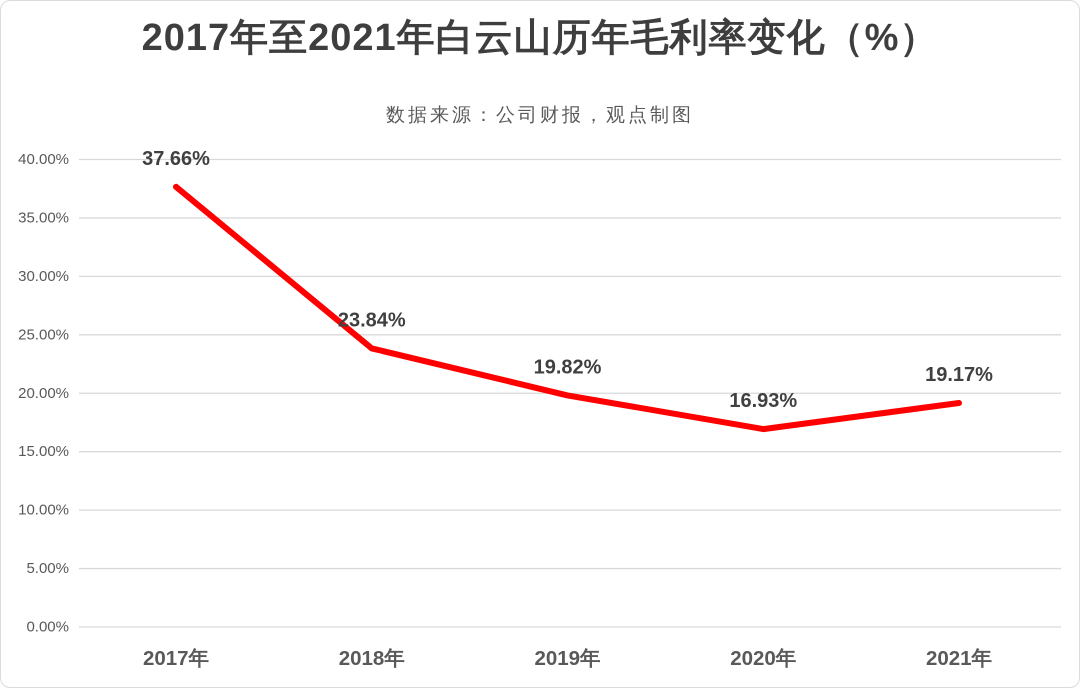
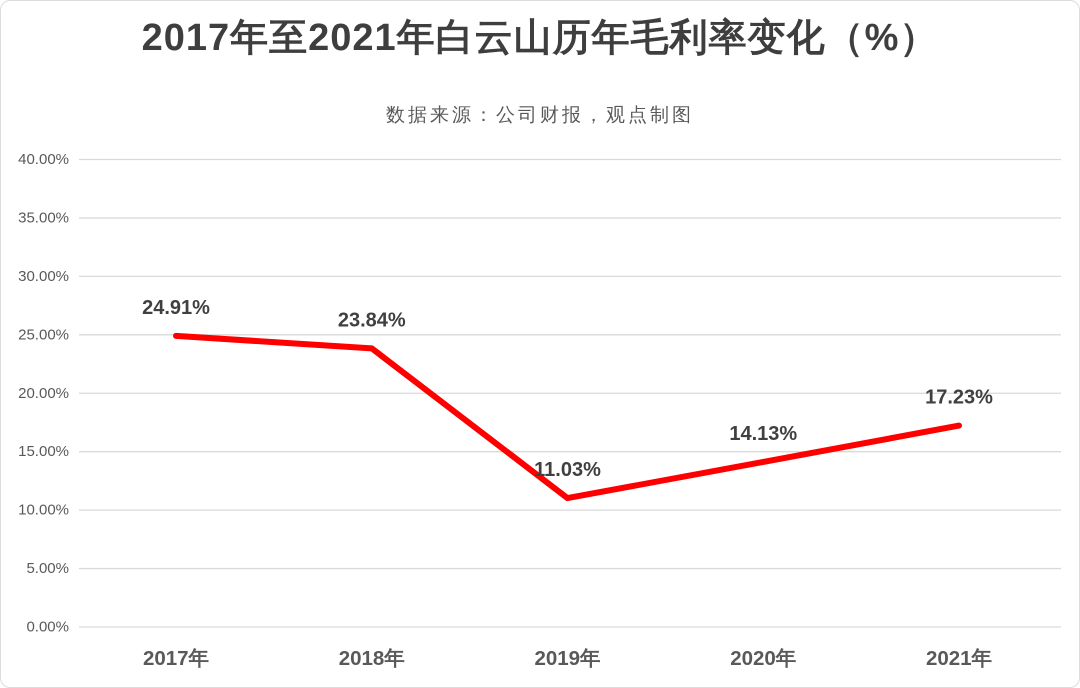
2017年: 37.66% -> 24.91%
2019年: 19.82% -> 11.03%
2020年: 16.93% -> 14.13%
2021年: 19.17% -> 17.23%
